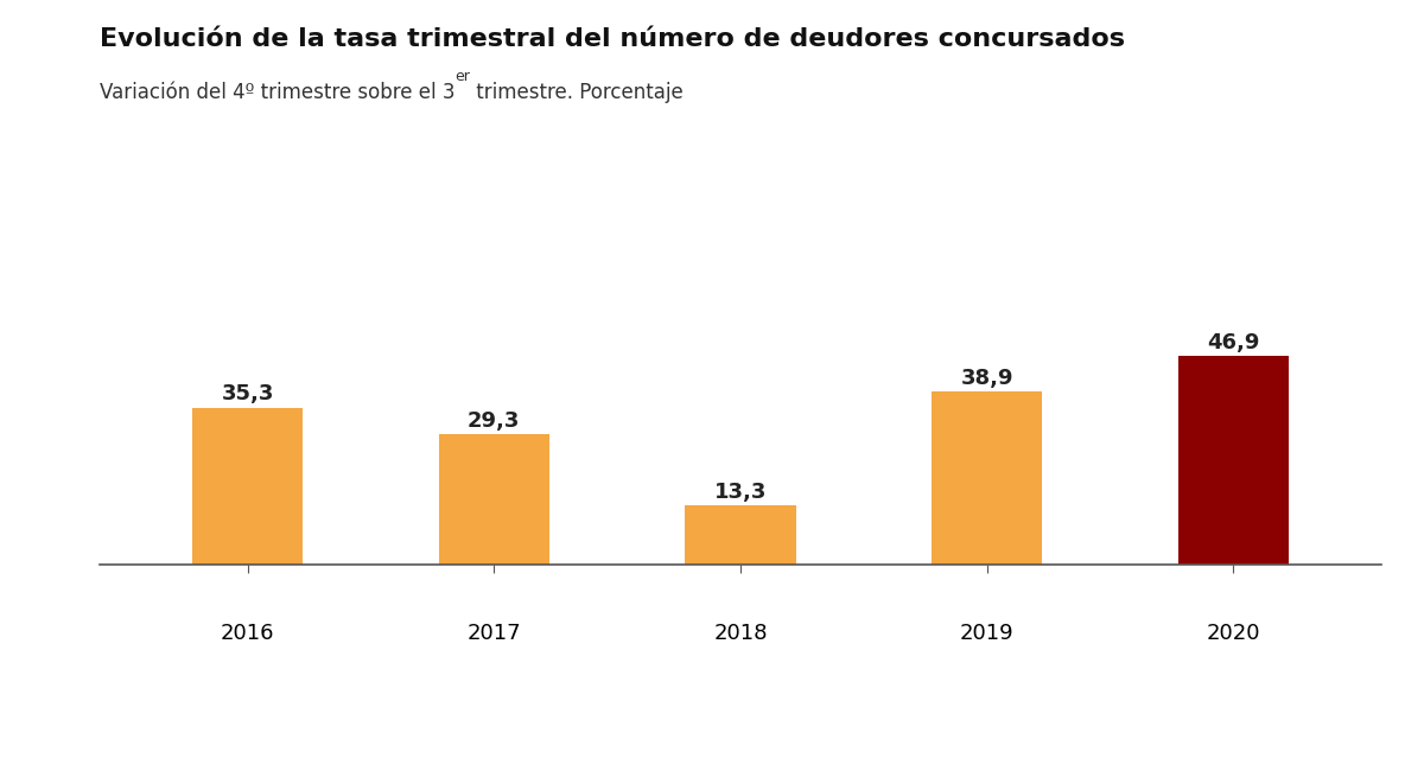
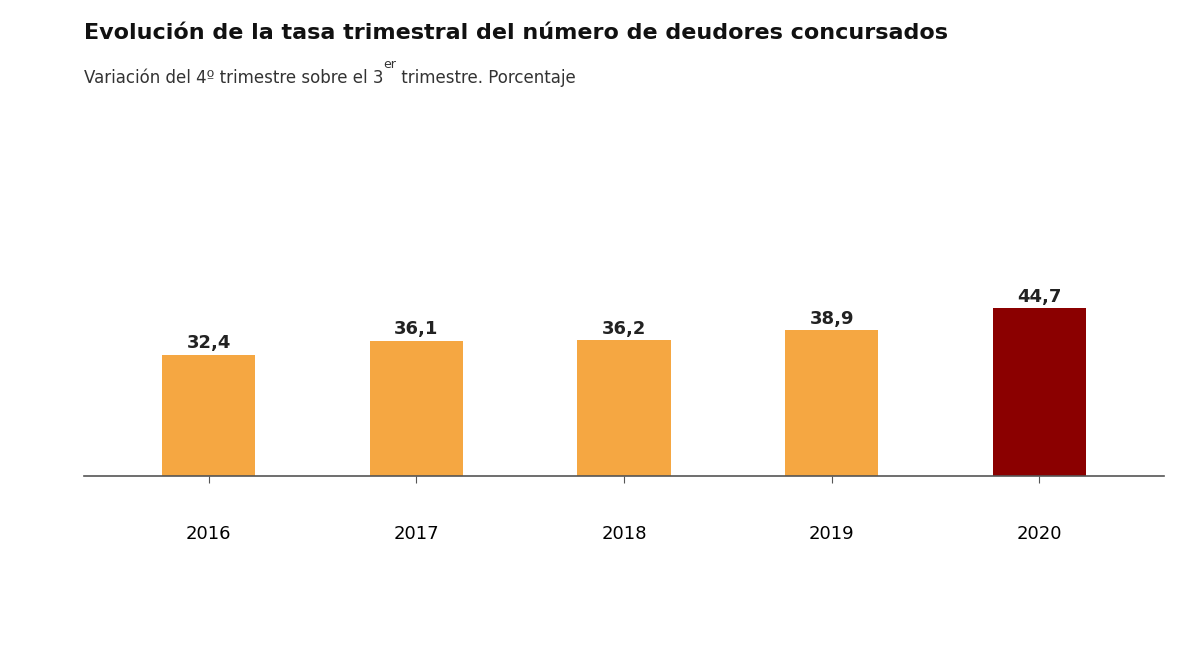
2016: 35,3 -> 32,4
2017: 29,3 -> 36,1
2018: 13,3 -> 36,2
2020: 46,9 -> 44,7
